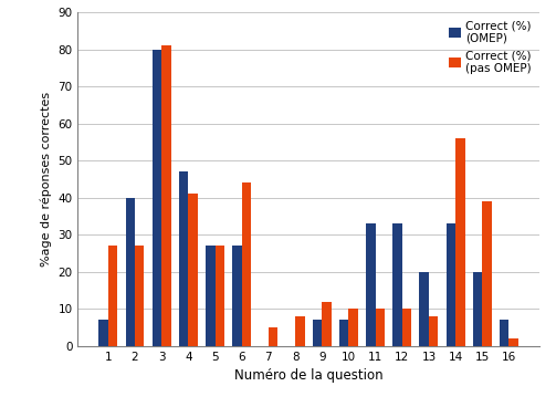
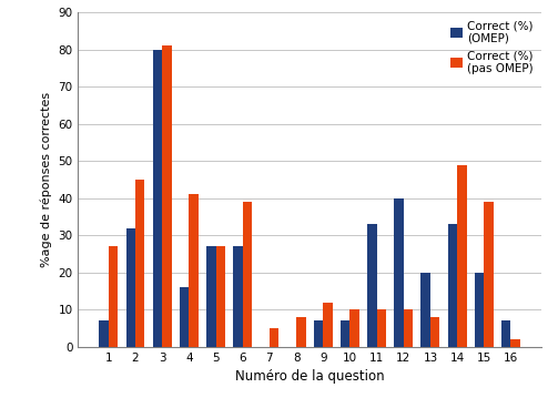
Correct (%) (OMEP)/2: 40 -> 32
Correct (%) (pas OMEP)/2: 27 -> 45
Correct (%) (OMEP)/4: 47 -> 16
Correct (%) (pas OMEP)/6: 44 -> 39
Correct (%) (OMEP)/12: 33 -> 40
Correct (%) (pas OMEP)/14: 56 -> 49
